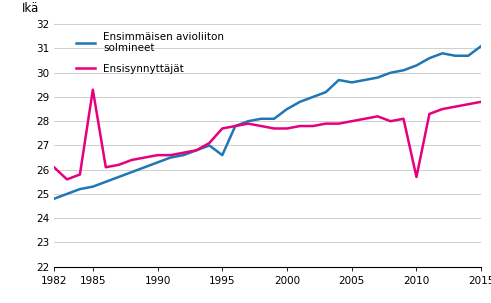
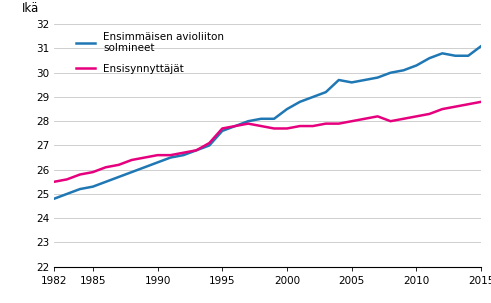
Ensisynnyttäjät/1982: 26.1 -> 25.5
Ensisynnyttäjät/1985: 29.3 -> 25.9
Ensimmäisen avioliiton solmineet/1995: 26.6 -> 27.6
Ensisynnyttäjät/2010: 25.7 -> 28.2
